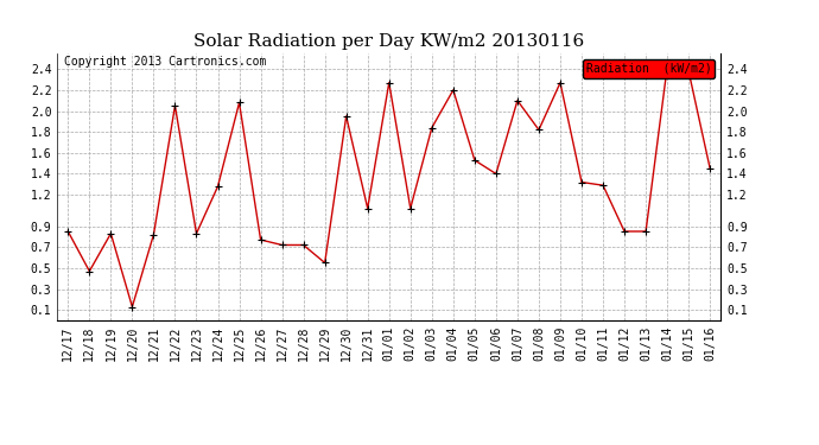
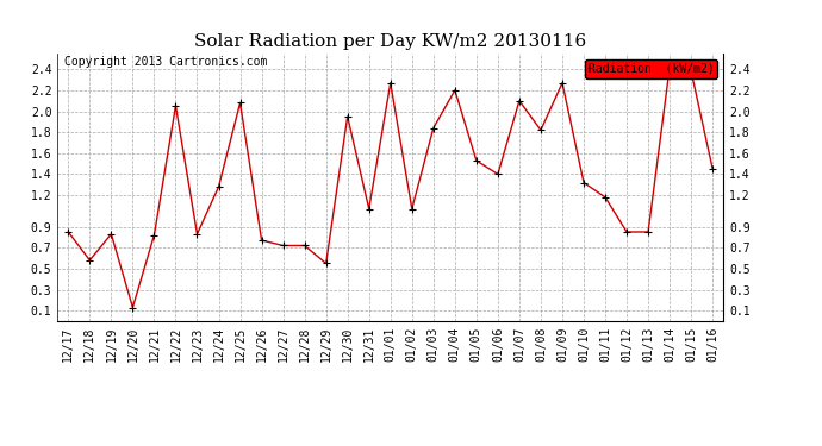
12/18: 0.47 -> 0.58
01/11: 1.29 -> 1.18
